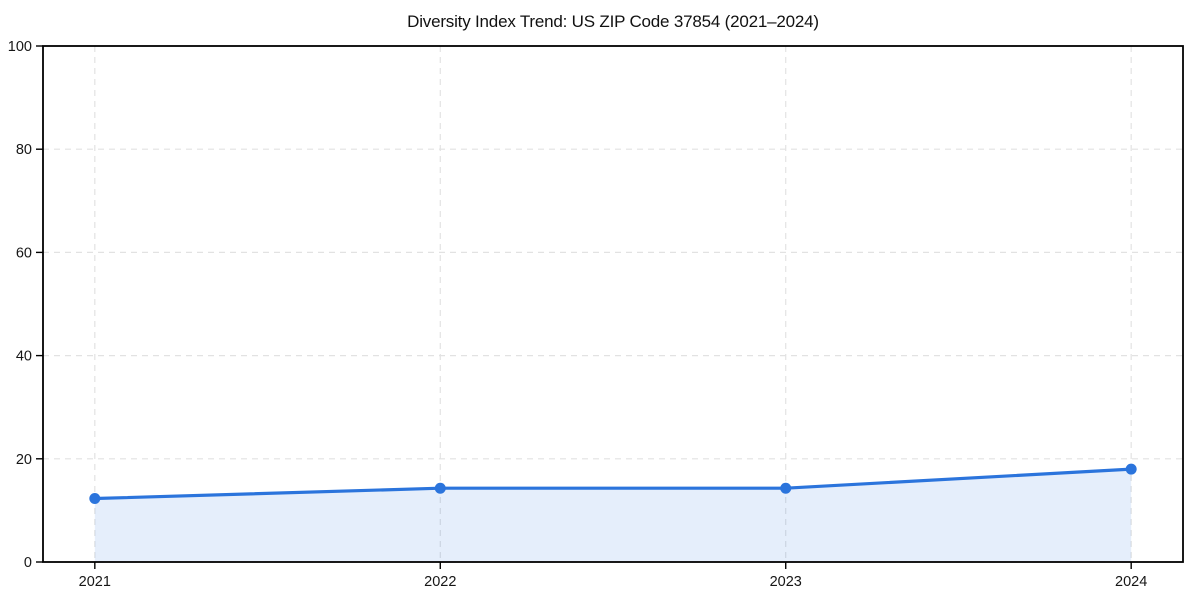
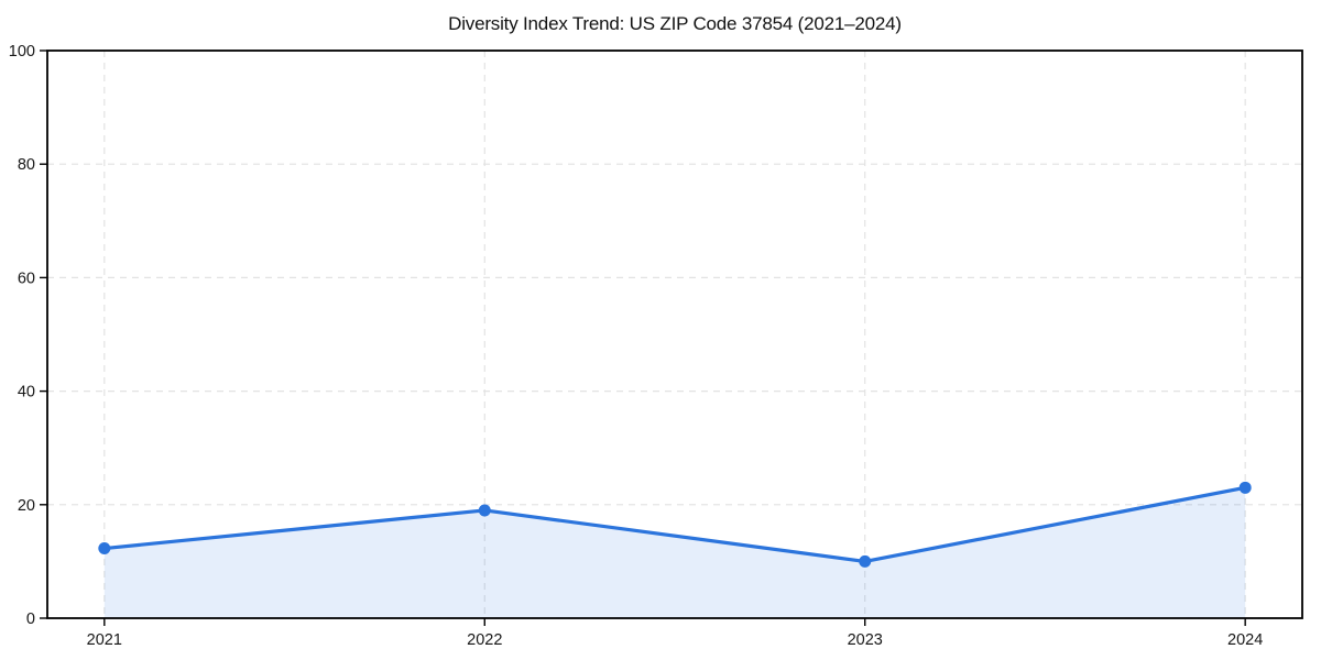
2022: 14 -> 19
2023: 14 -> 10
2024: 18 -> 23
